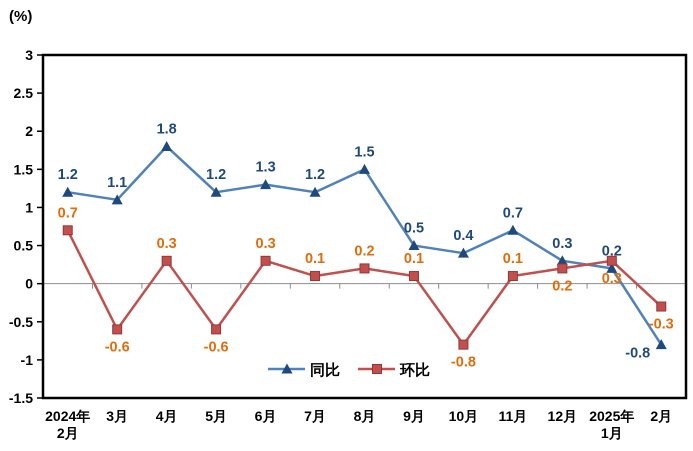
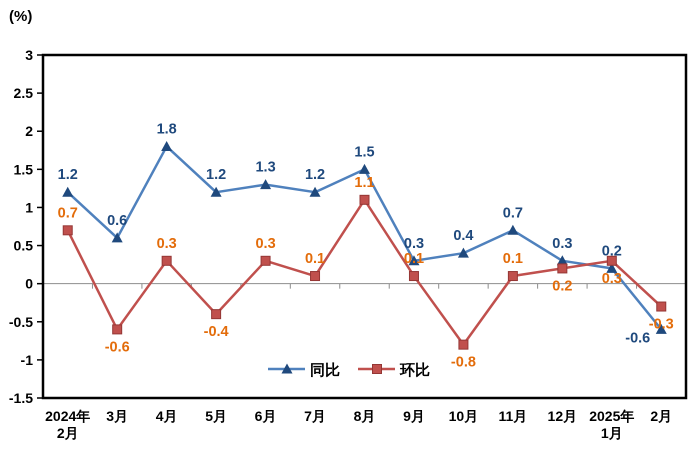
同比/3月: 1.1 -> 0.6
环比/5月: -0.6 -> -0.4
环比/8月: 0.2 -> 1.1
同比/9月: 0.5 -> 0.3
同比/2月: -0.8 -> -0.6
